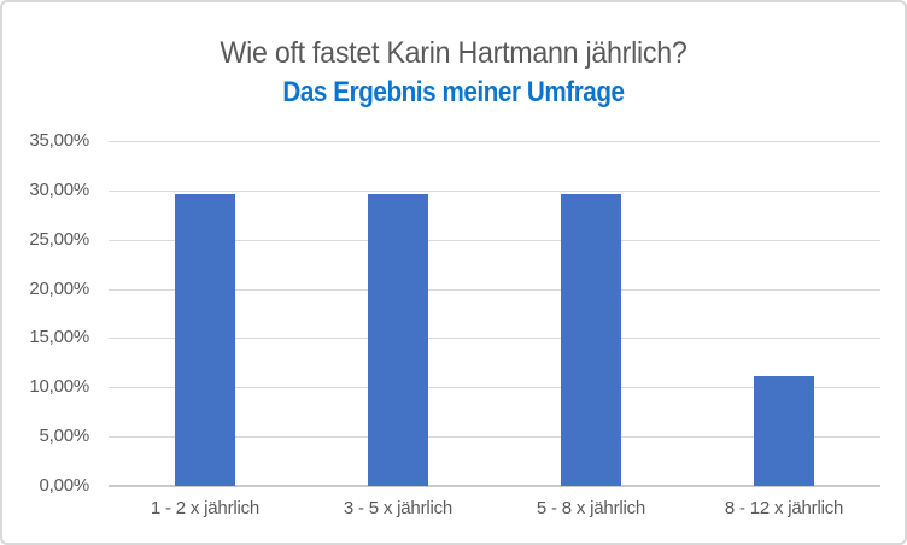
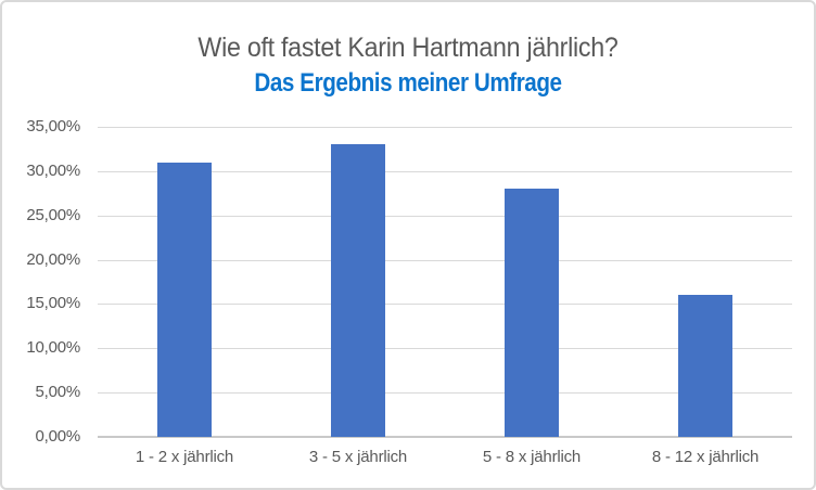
1 - 2 x jährlich: 30% -> 31%
3 - 5 x jährlich: 30% -> 33%
5 - 8 x jährlich: 30% -> 28%
8 - 12 x jährlich: 11% -> 16%
